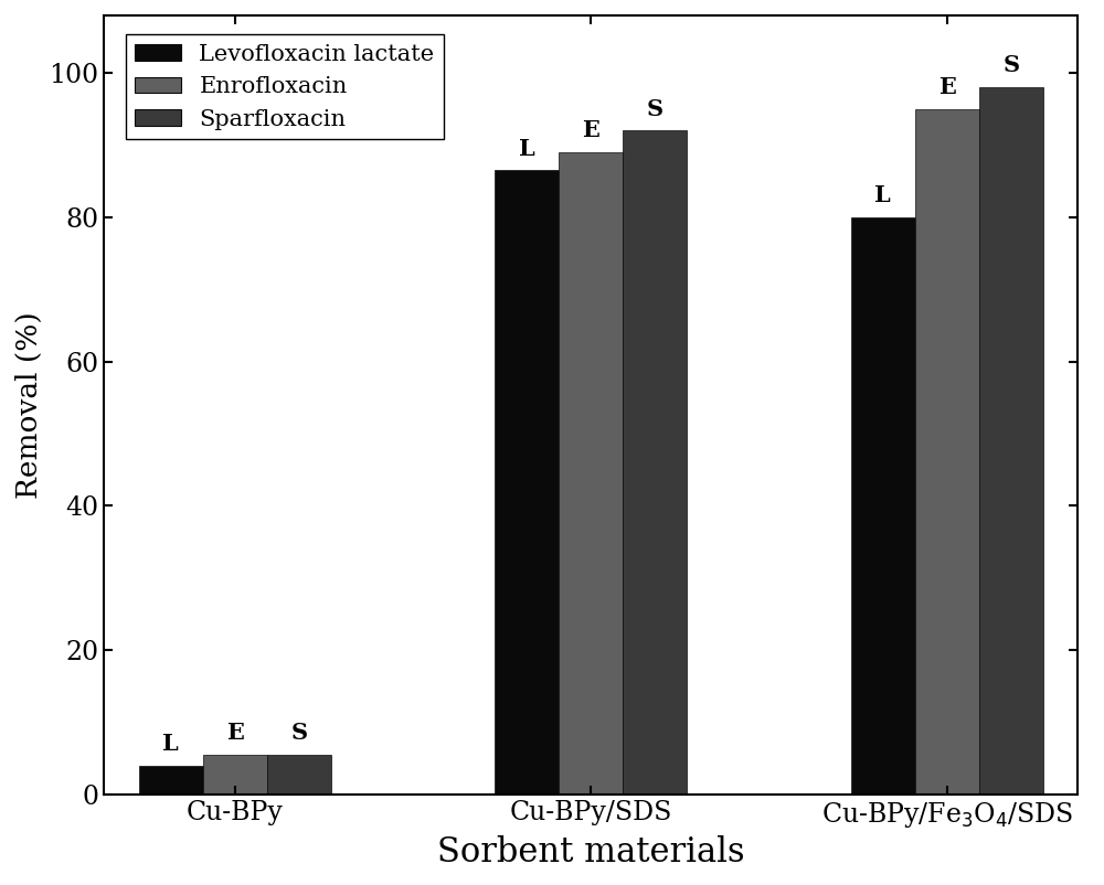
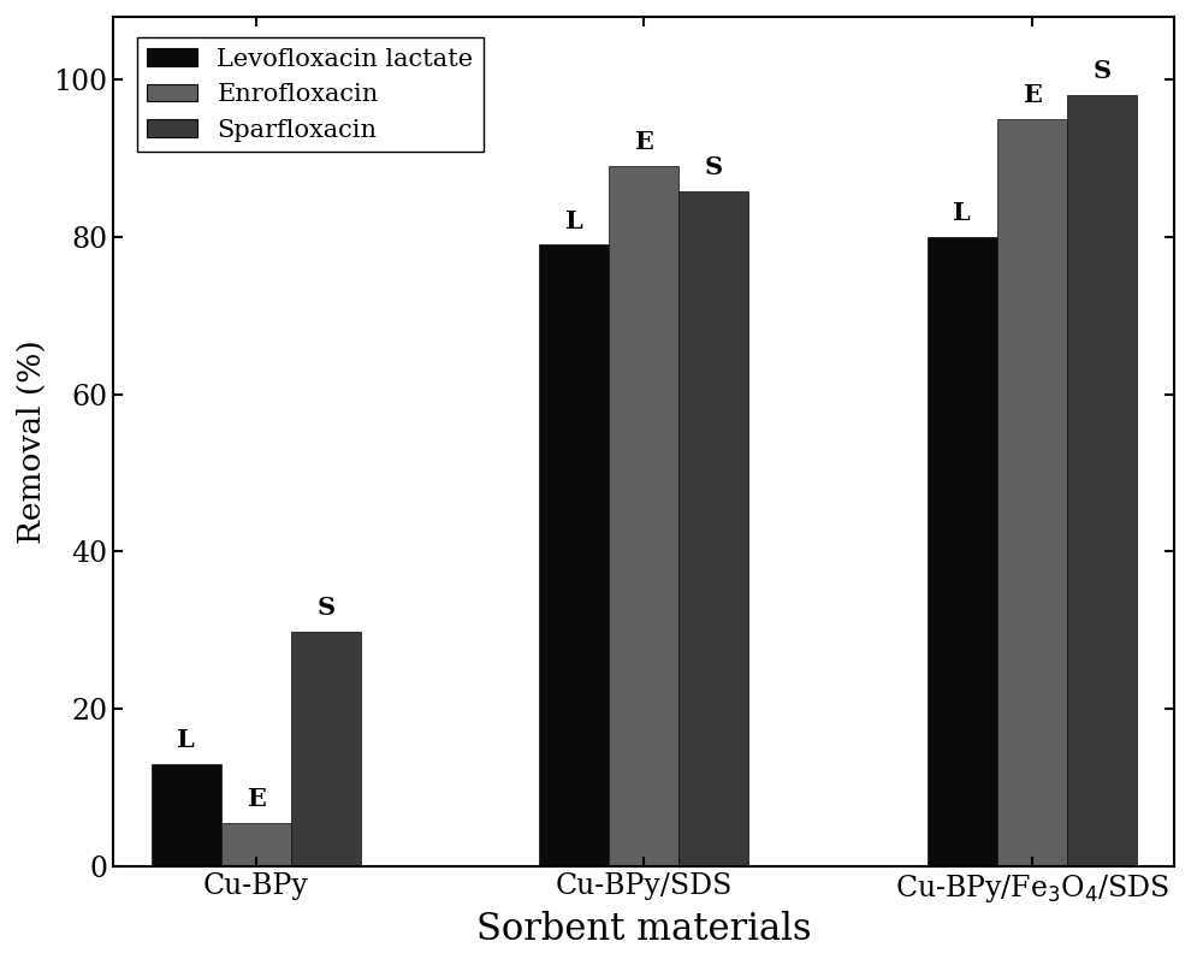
Levofloxacin lactate/Cu-BPy: 4.0 -> 13.0
Sparfloxacin/Cu-BPy: 5.5 -> 29.8
Levofloxacin lactate/Cu-BPy/SDS: 86.5 -> 79.0
Sparfloxacin/Cu-BPy/SDS: 92.0 -> 85.8
